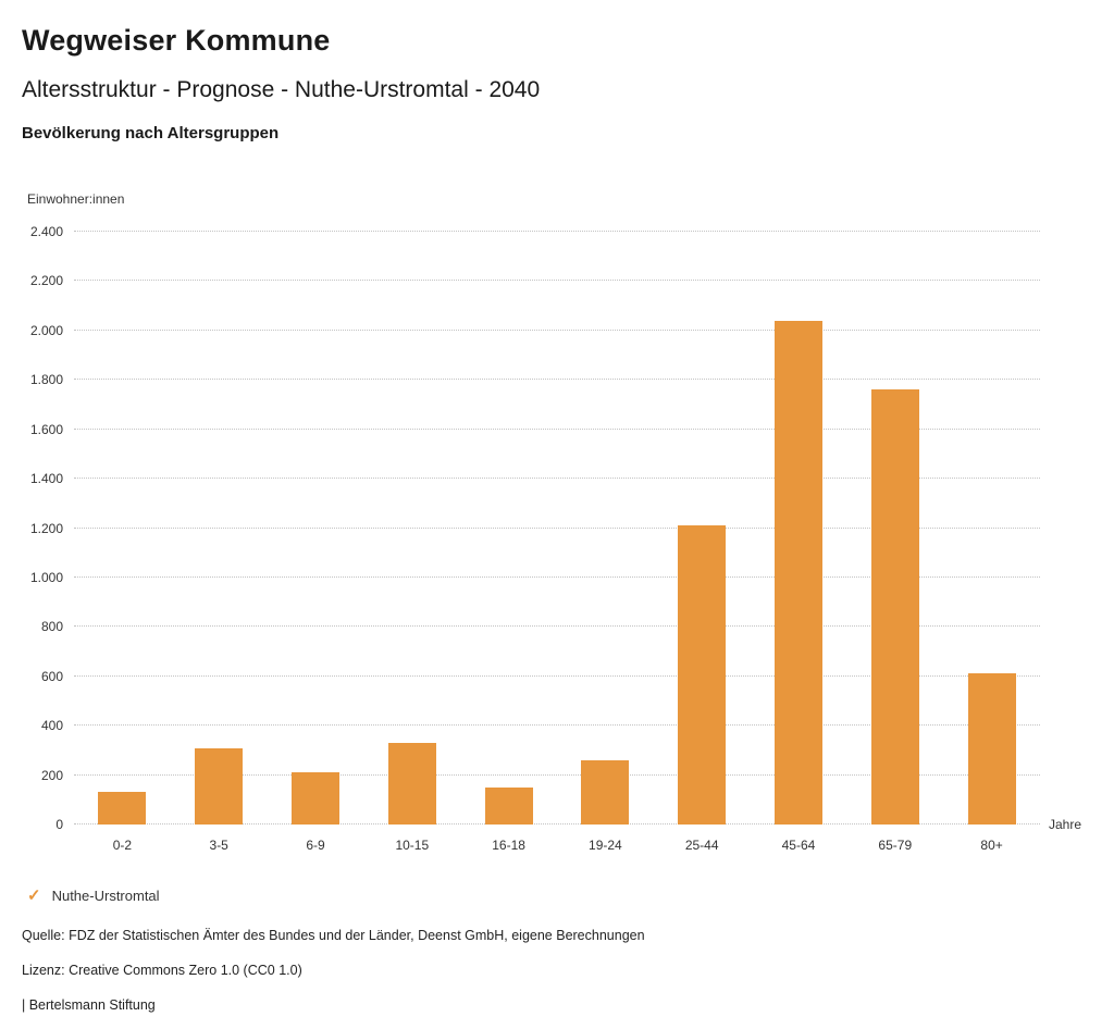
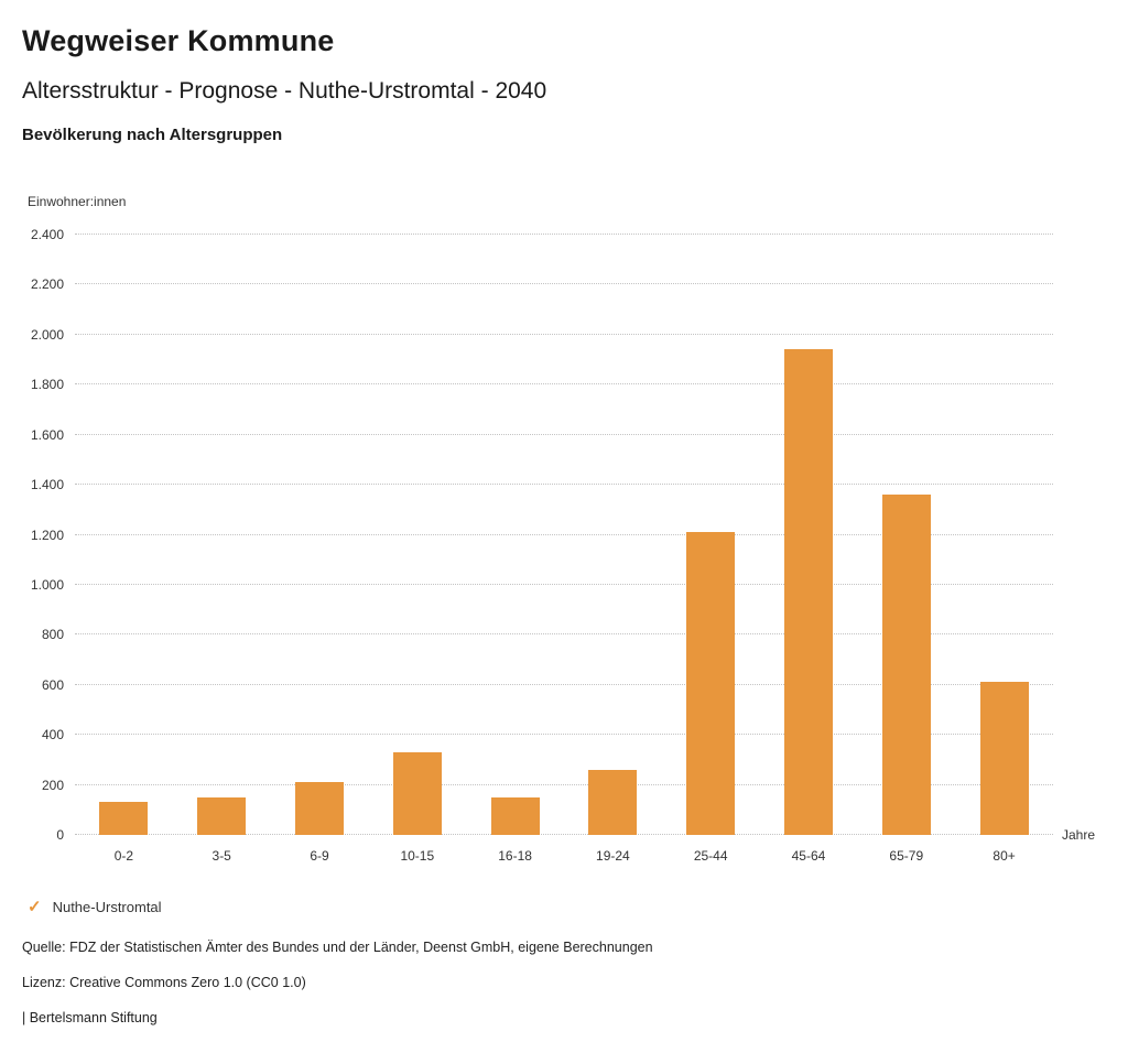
3-5: 310 -> 150
45-64: 2040 -> 1940
65-79: 1760 -> 1360
